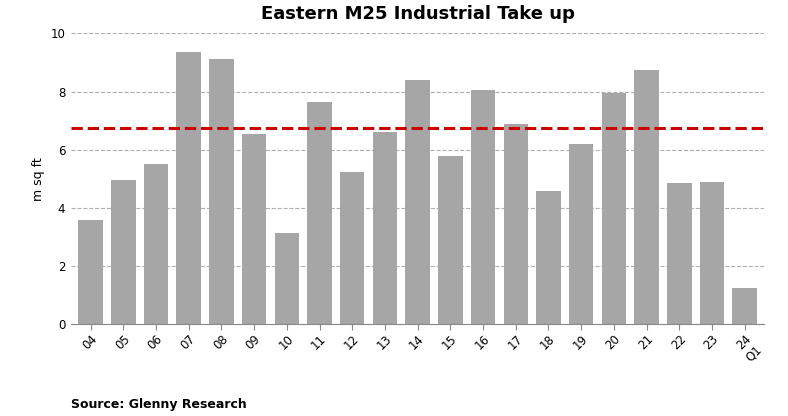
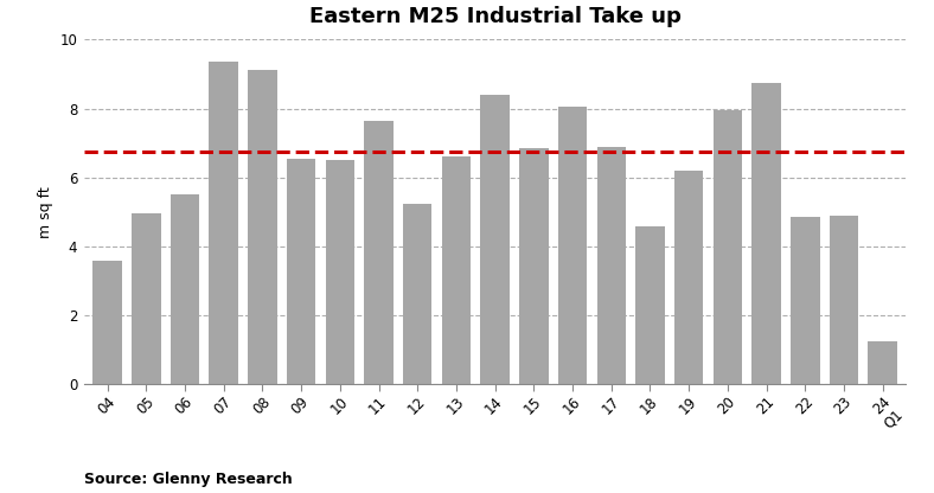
10: 3.15 -> 6.50
15: 5.80 -> 6.85
